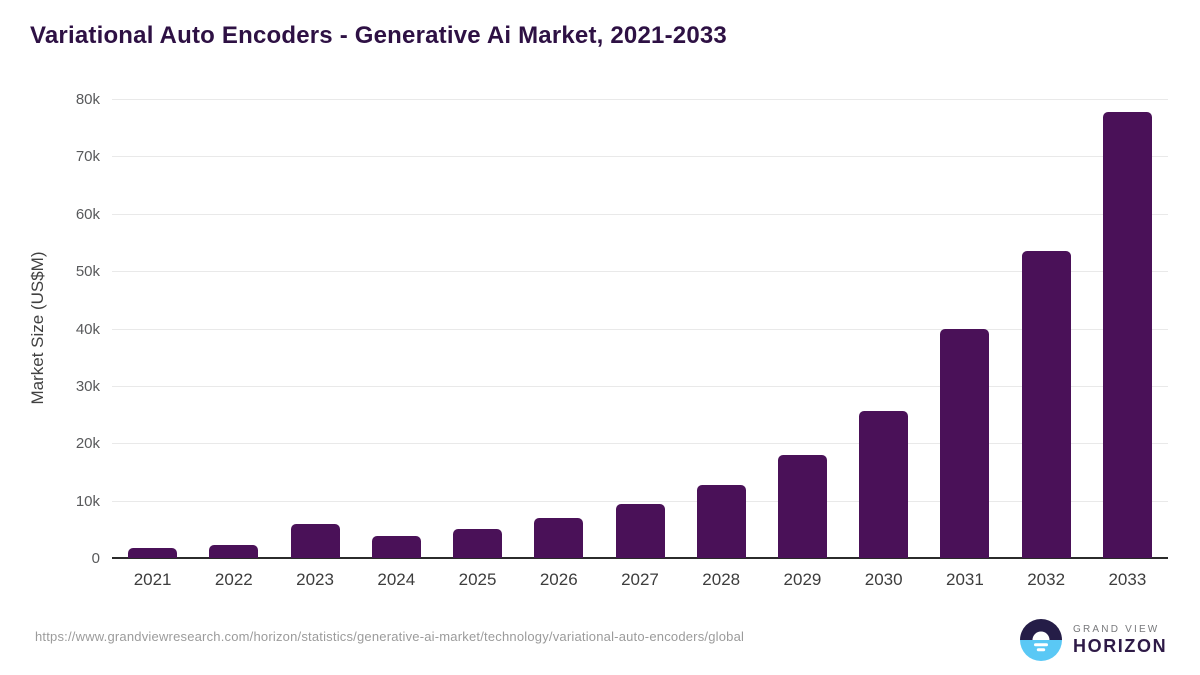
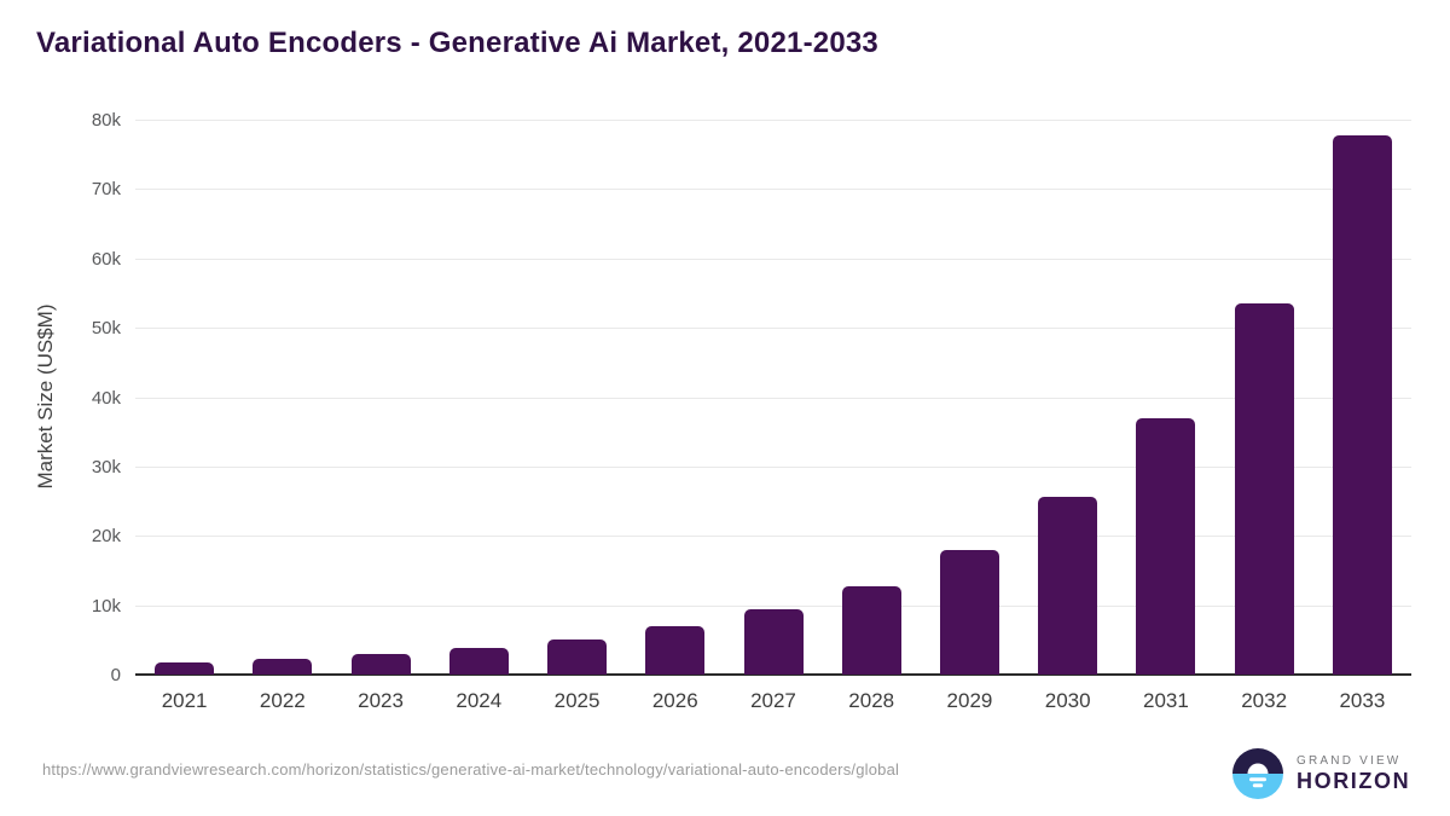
2023: 6k -> 3k
2031: 40k -> 37k
